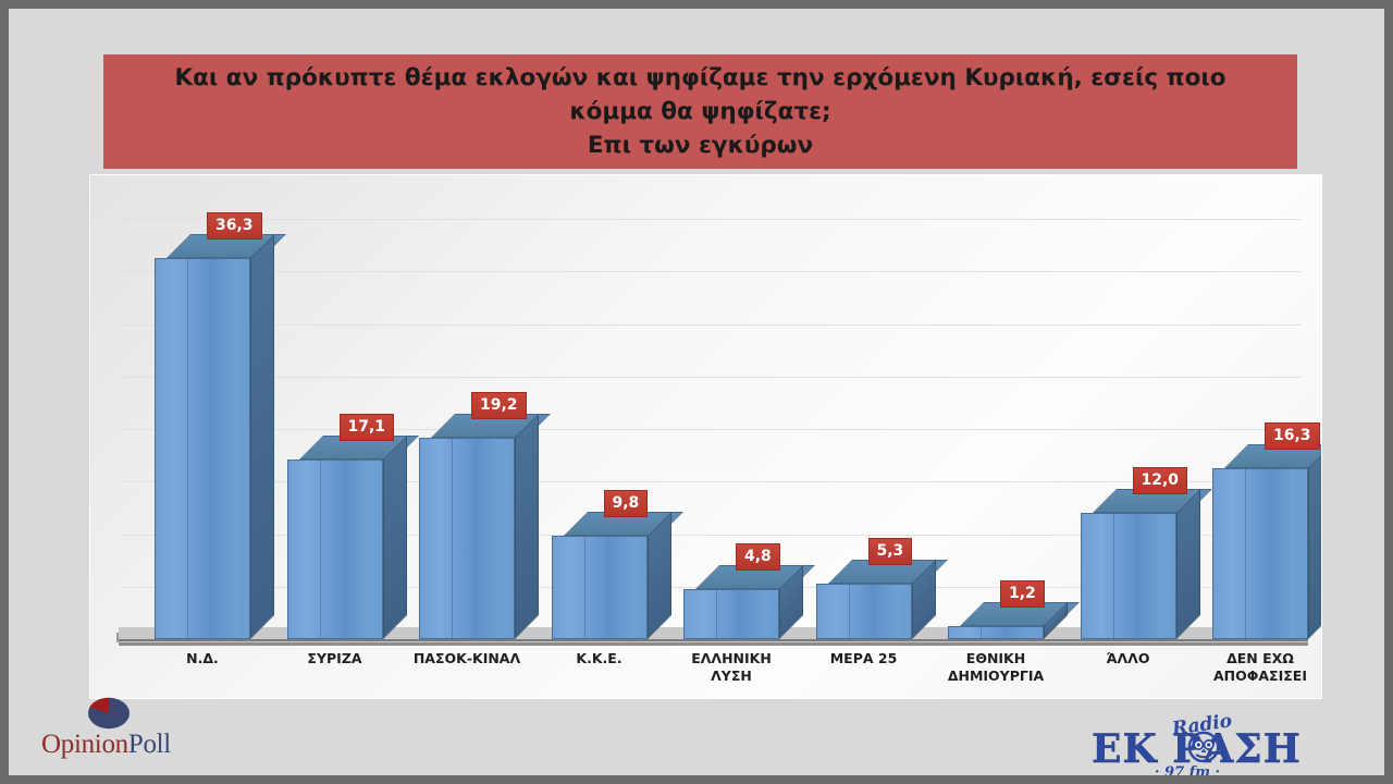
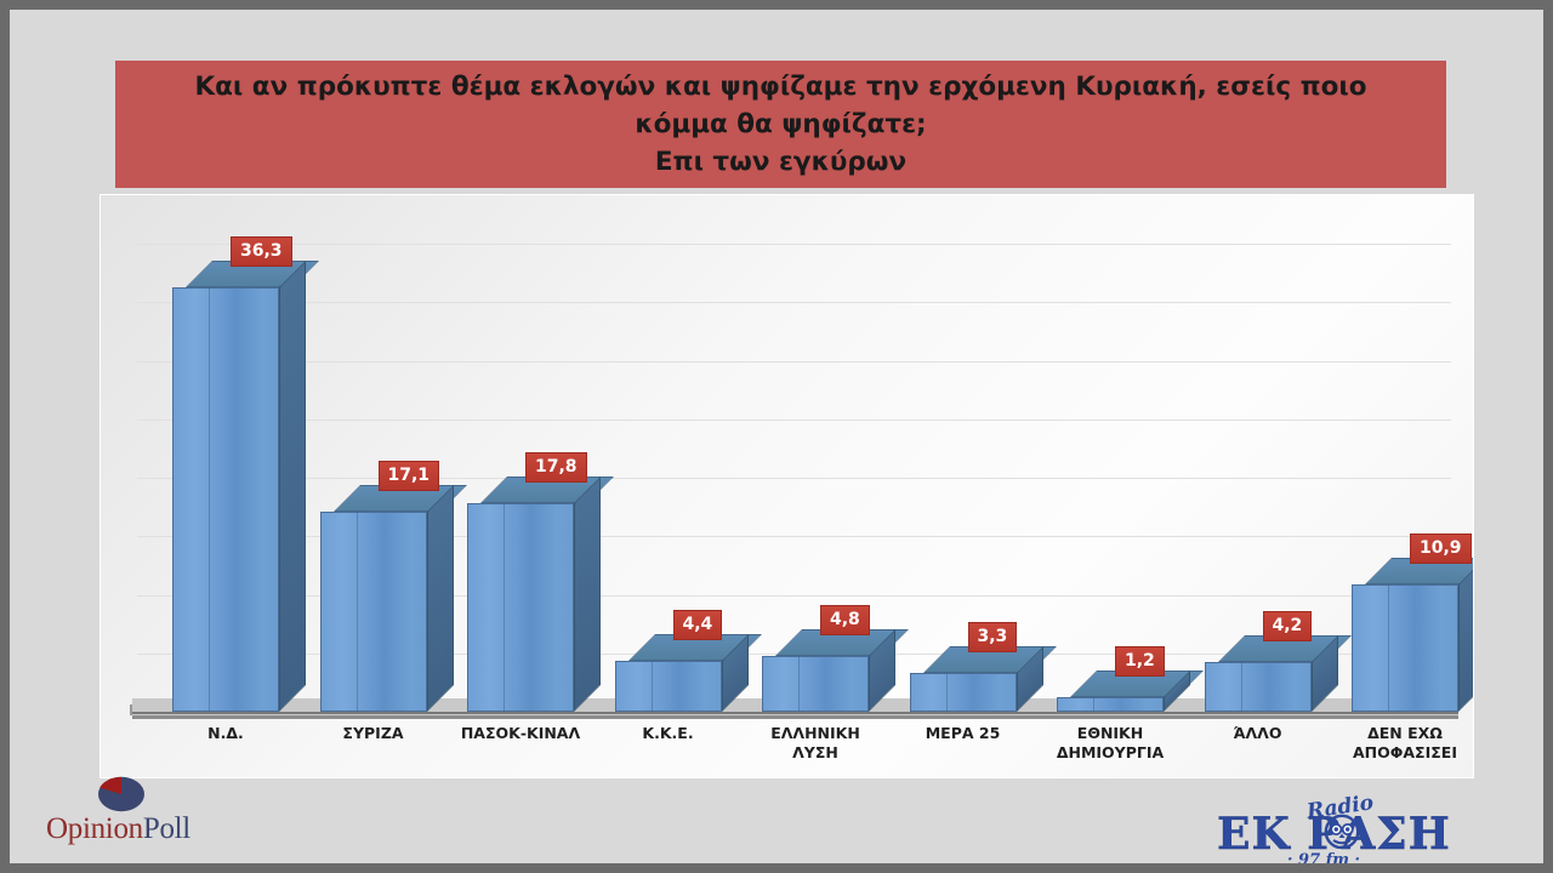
ΠΑΣΟΚ-ΚΙΝΑΛ: 19,2 -> 17,8
Κ.Κ.Ε.: 9,8 -> 4,4
ΜΕΡΑ 25: 5,3 -> 3,3
ΆΛΛΟ: 12,0 -> 4,2
ΔΕΝ ΕΧΩ ΑΠΟΦΑΣΙΣΕΙ: 16,3 -> 10,9
